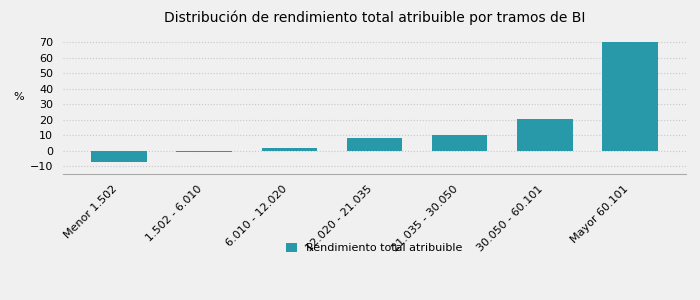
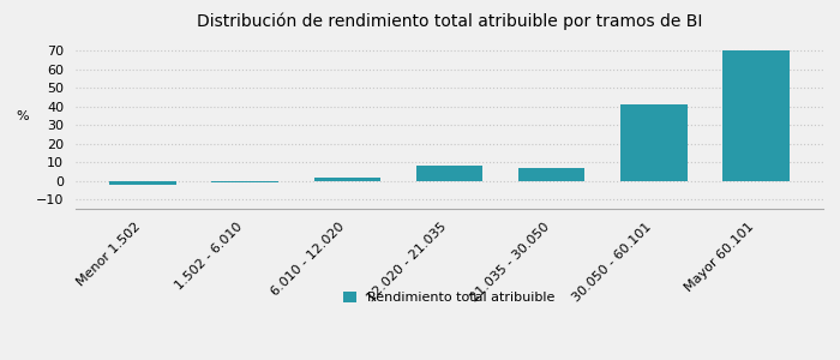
Menor 1.502: -8 -> -2
21.035 - 30.050: 10 -> 7
30.050 - 60.101: 20 -> 41
